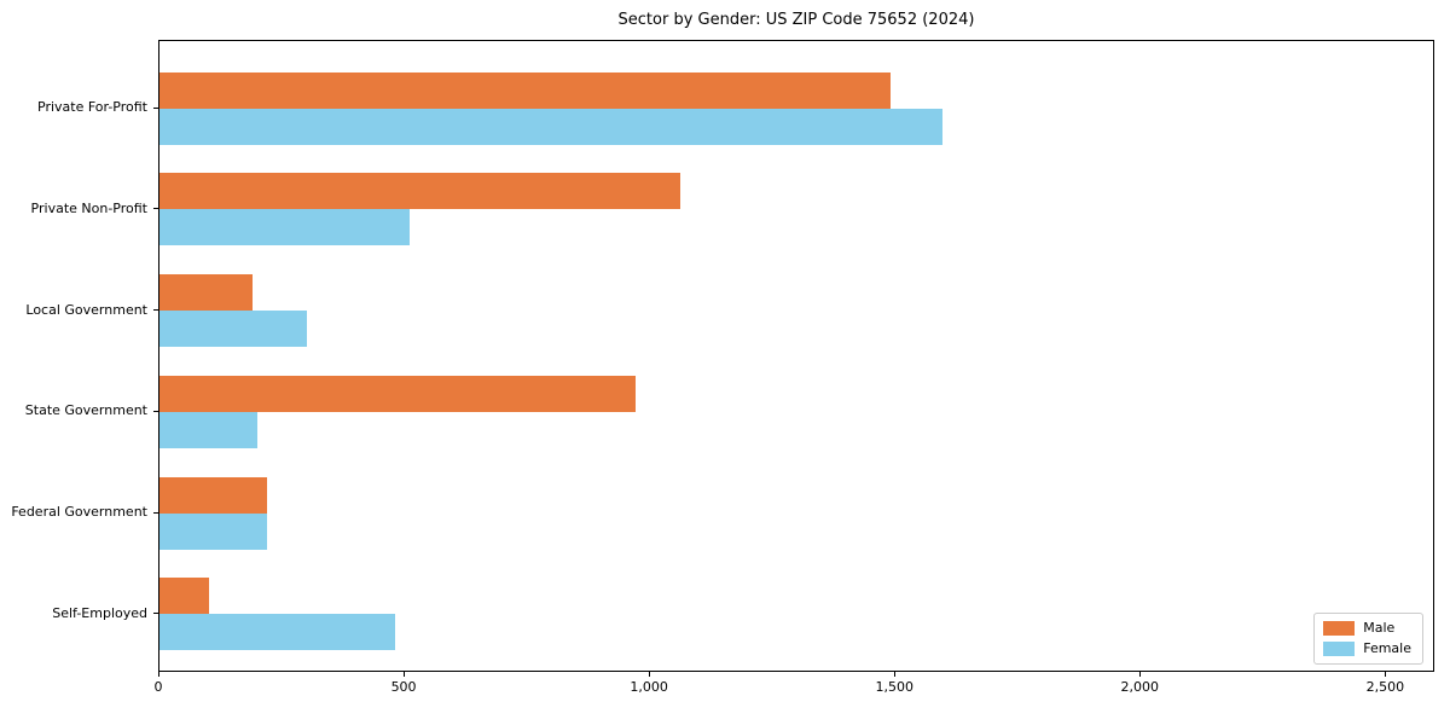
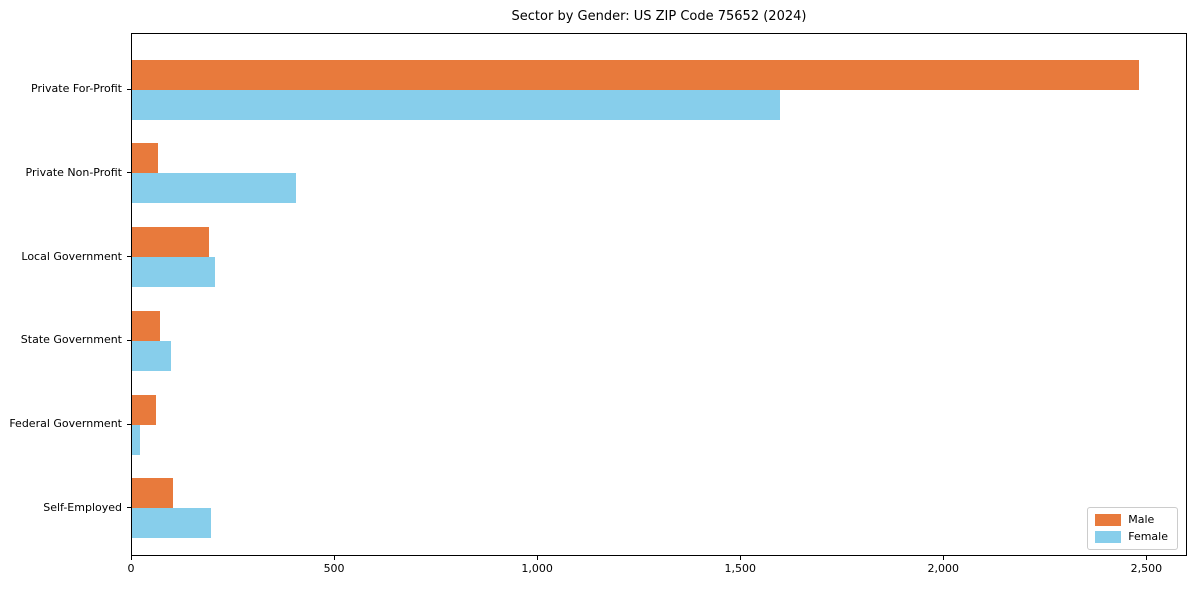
Male/Private For-Profit: 1490 -> 2480
Male/Private Non-Profit: 1060 -> 60
Female/Private Non-Profit: 510 -> 400
Female/Local Government: 300 -> 200
Male/State Government: 970 -> 70
Female/State Government: 200 -> 100
Male/Federal Government: 220 -> 60
Female/Federal Government: 220 -> 20
Female/Self-Employed: 480 -> 200
